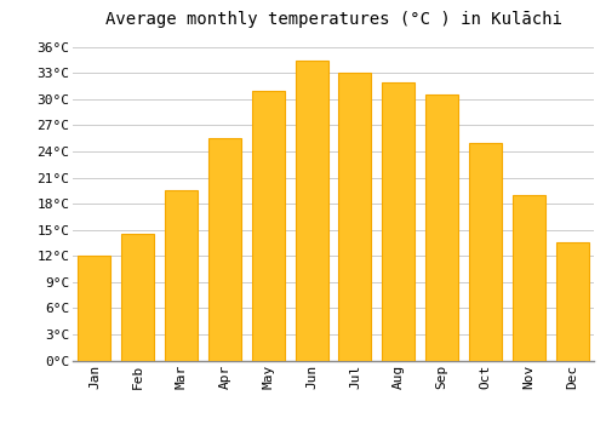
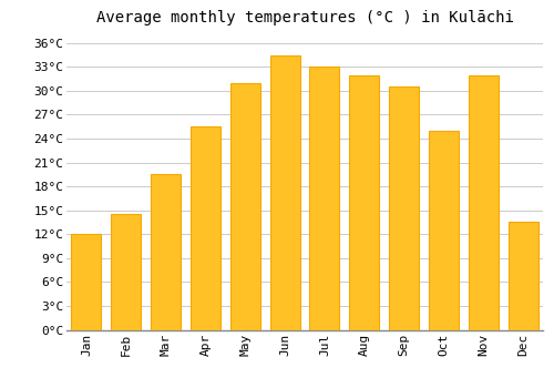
Nov: 19.0°C -> 32.0°C
